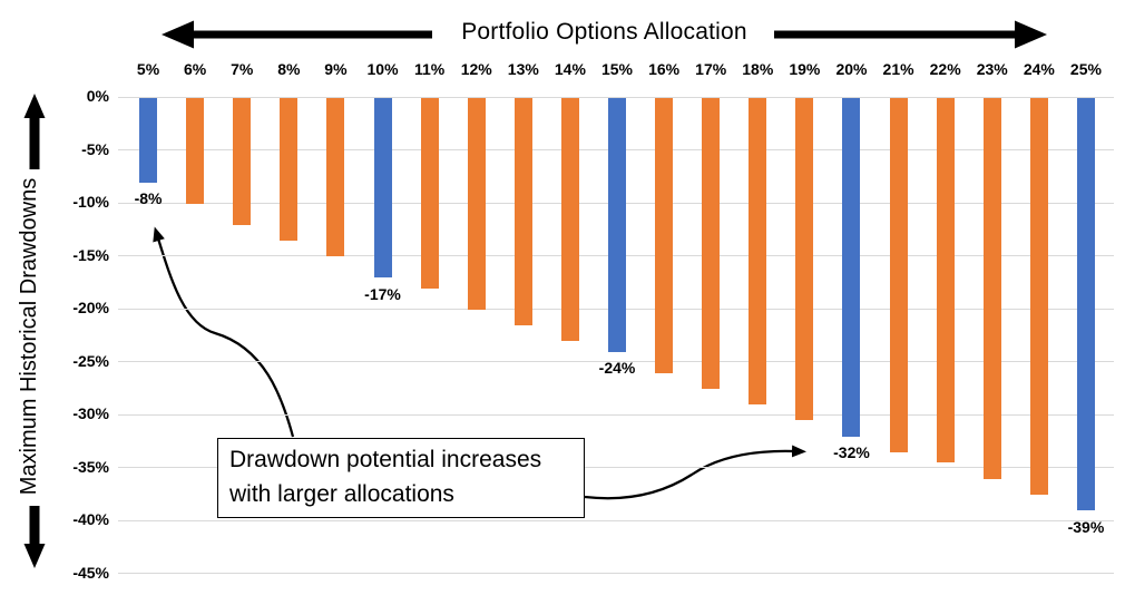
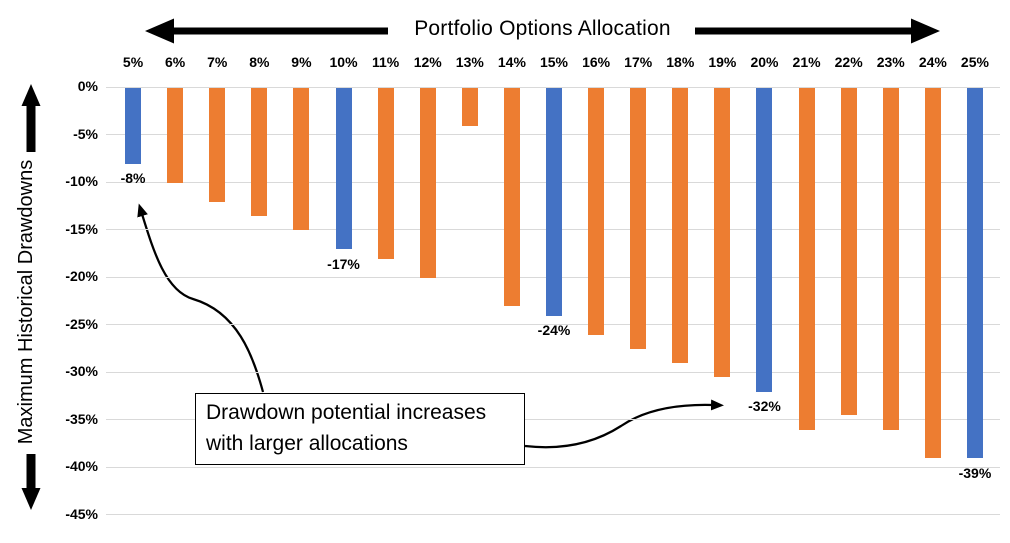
13%: -22% -> -4%
21%: -34% -> -36%
24%: -38% -> -39%
